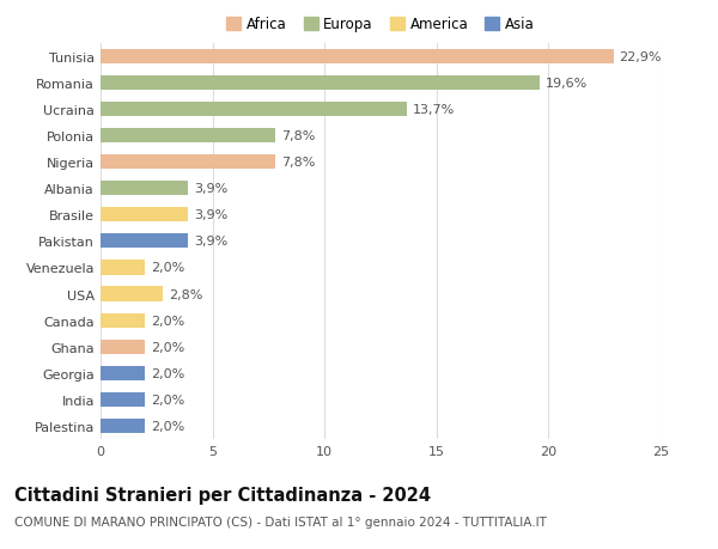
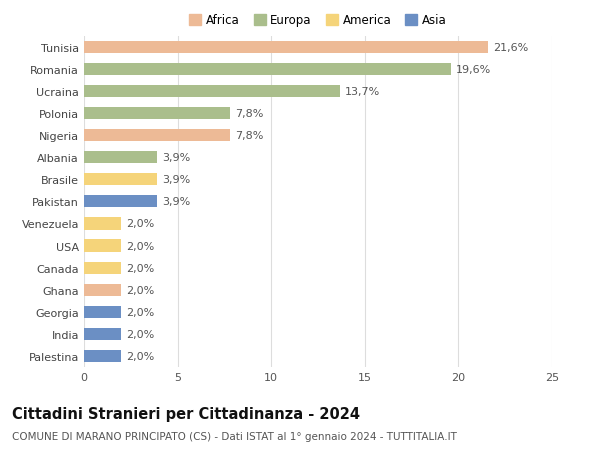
Tunisia: 22,9% -> 21,6%
USA: 2,8% -> 2,0%
